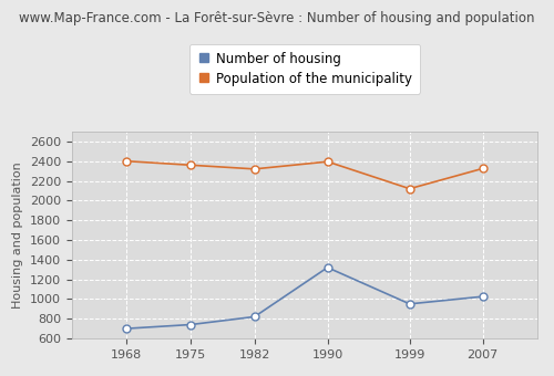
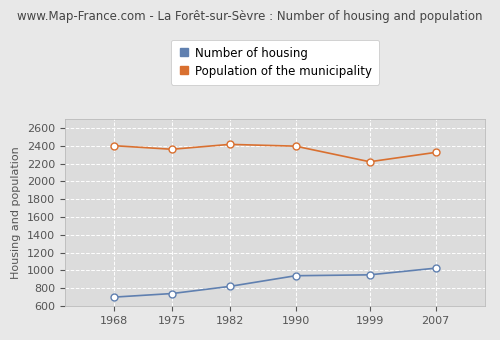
Population of the municipality/1982: 2320 -> 2420
Number of housing/1990: 1320 -> 940
Population of the municipality/1999: 2120 -> 2220
